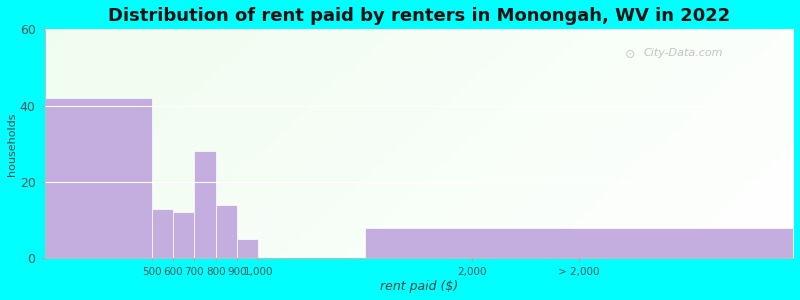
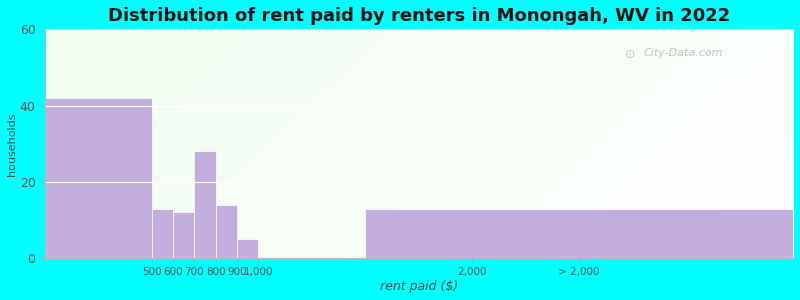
> 2,000: 8 -> 13
